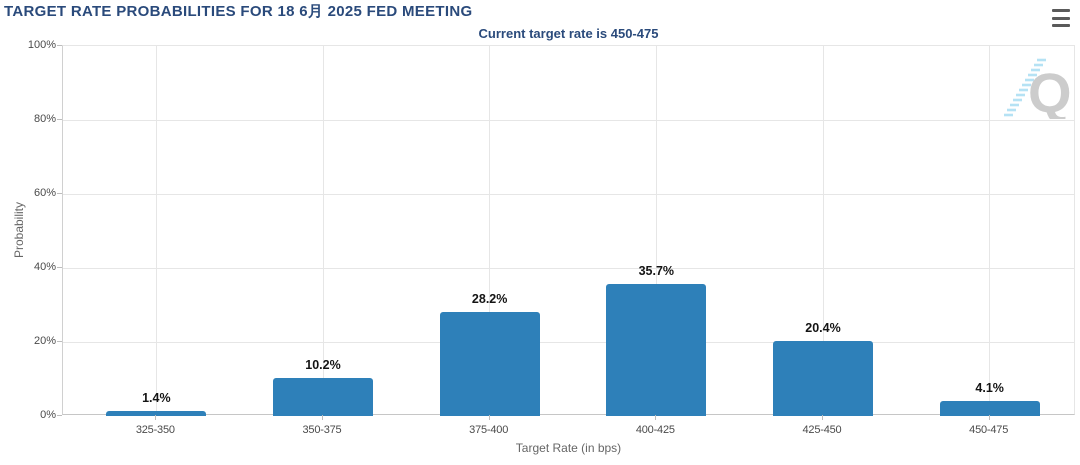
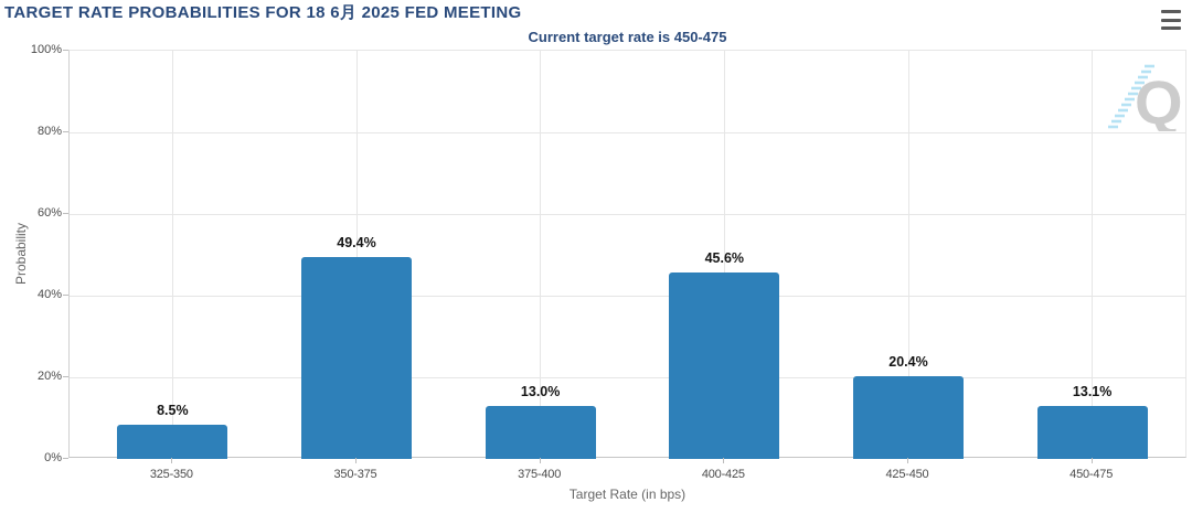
325-350: 1.4% -> 8.5%
350-375: 10.2% -> 49.4%
375-400: 28.2% -> 13.0%
400-425: 35.7% -> 45.6%
450-475: 4.1% -> 13.1%
